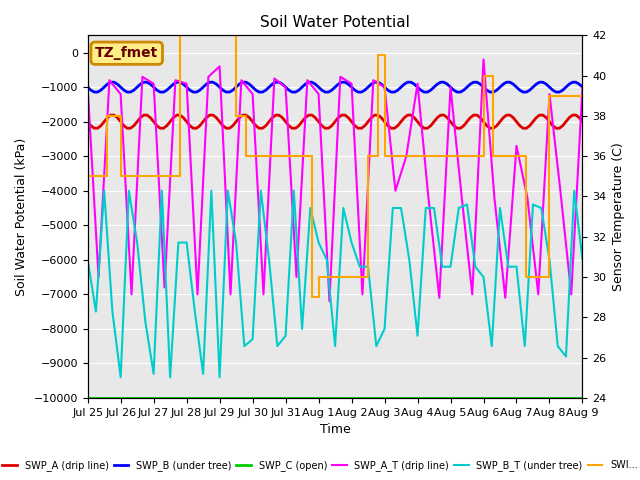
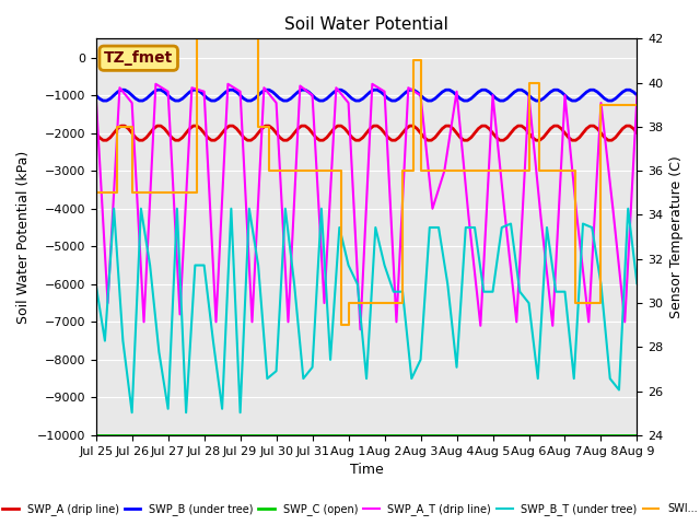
SWP_A_T (drip line)/Jul 29: -400 -> -900
SWP_A_T (drip line)/Aug 6: -200 -> -1000
SWP_A_T (drip line)/Aug 7: -2700 -> -1000
